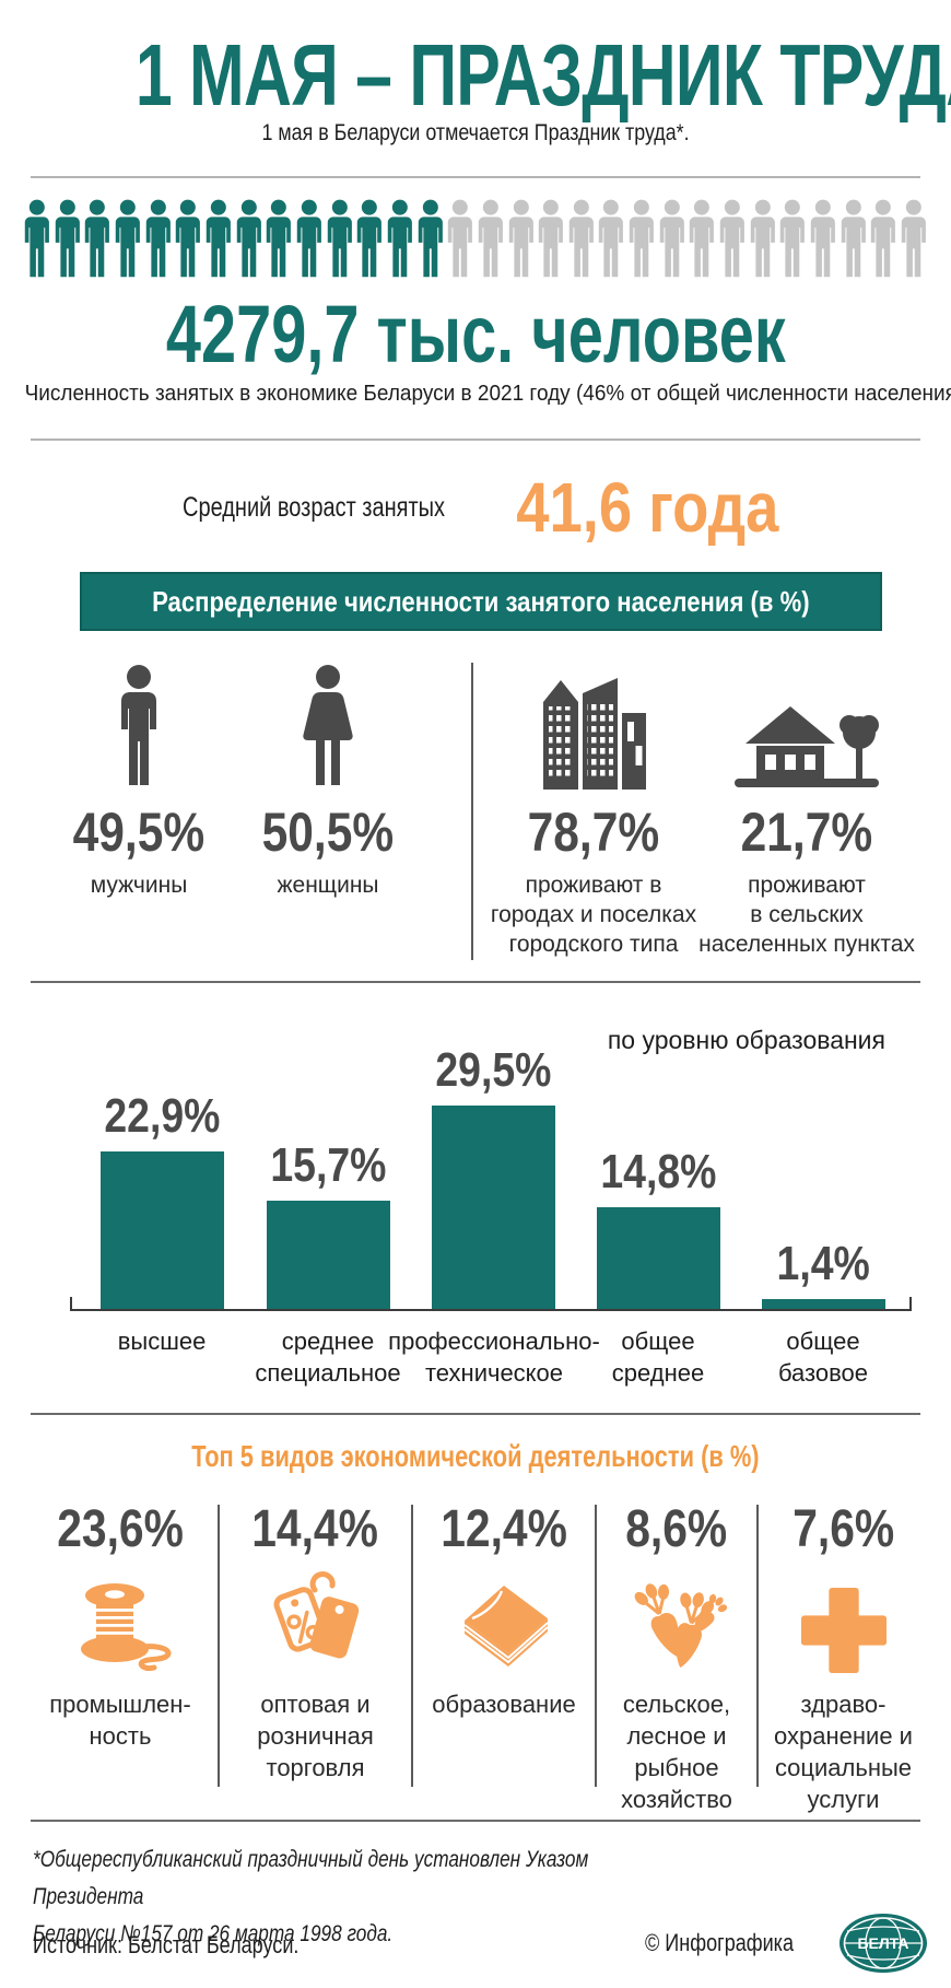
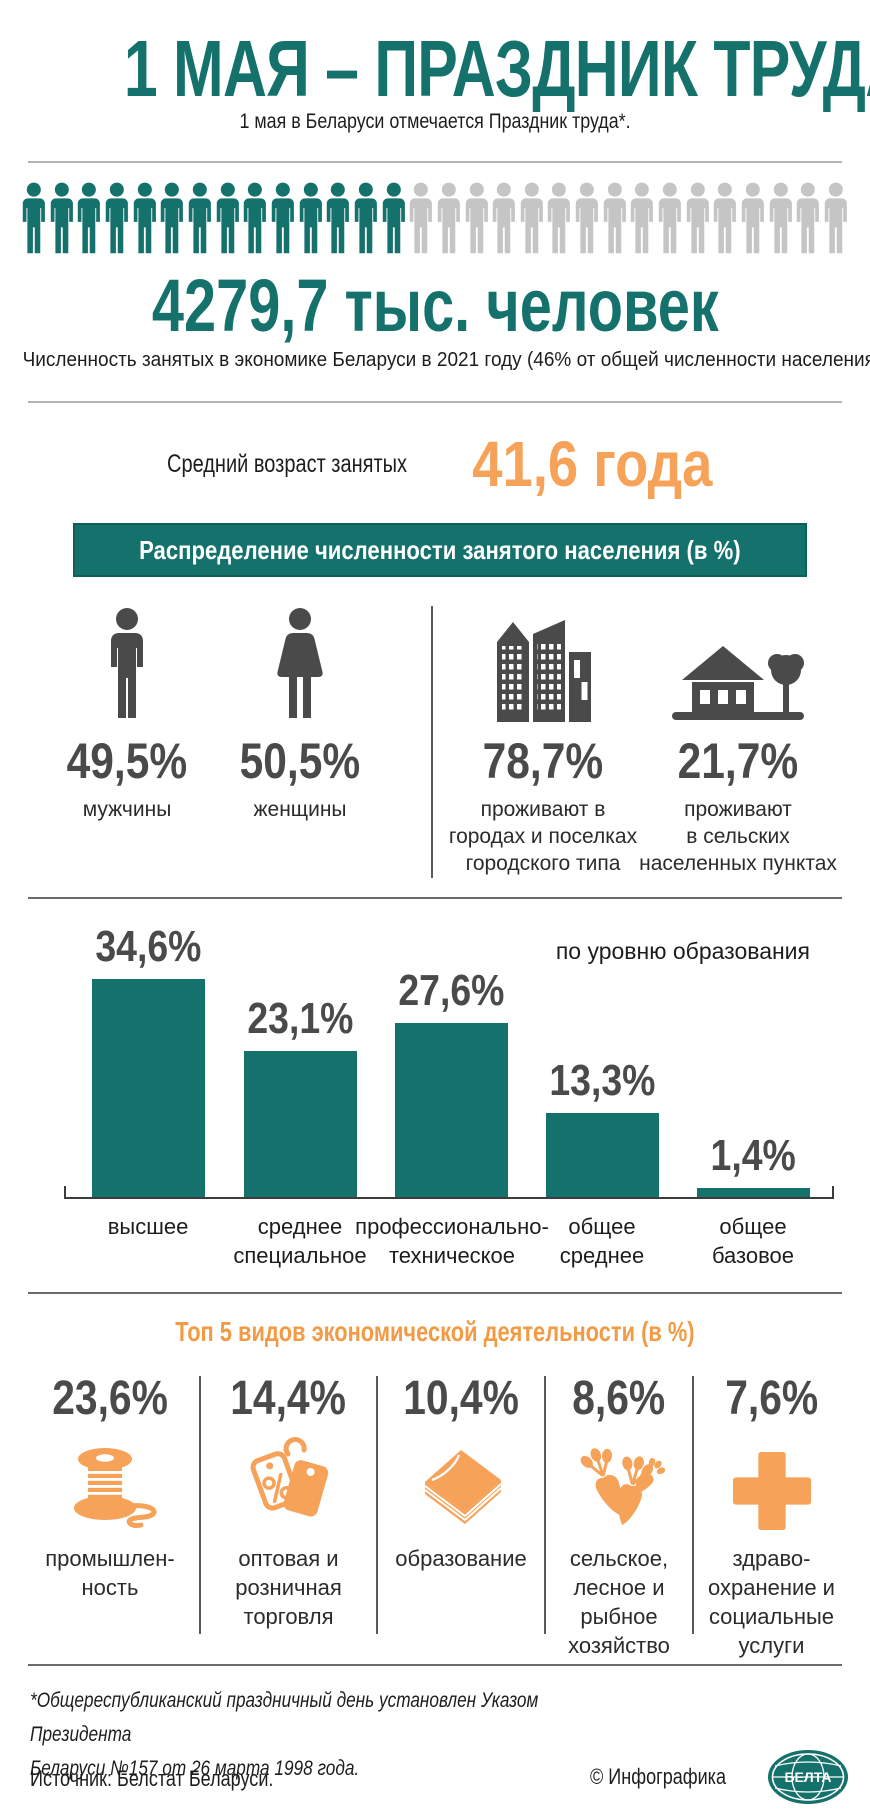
по уровню образования/высшее: 22,9% -> 34,6%
по уровню образования/среднее специальное: 15,7% -> 23,1%
по уровню образования/профессионально- техническое: 29,5% -> 27,6%
по уровню образования/общее среднее: 14,8% -> 13,3%
Топ 5 видов экономической деятельности (в %)/образование: 12,4% -> 10,4%
